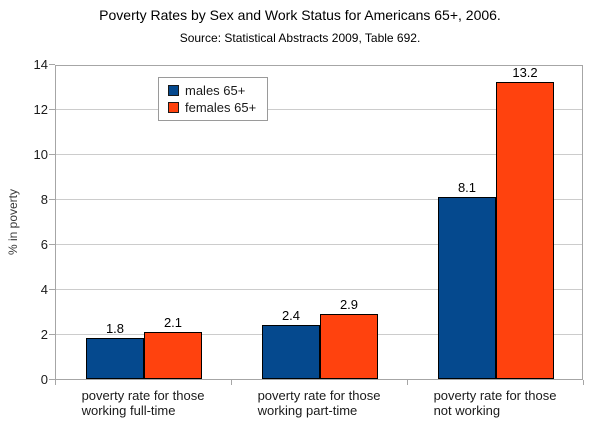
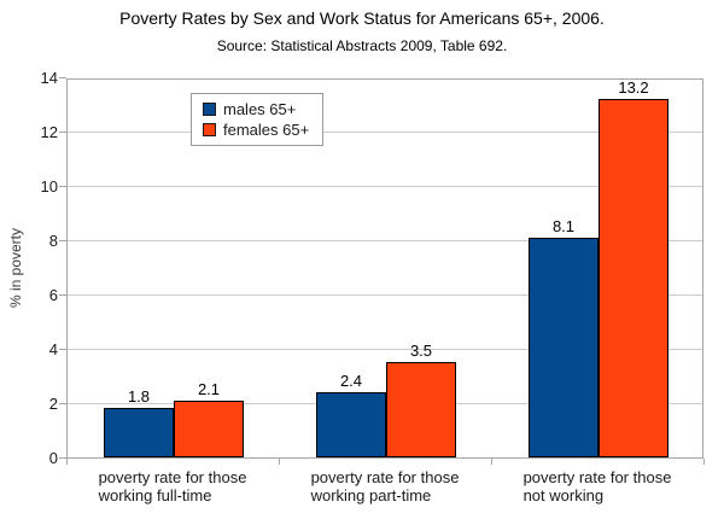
females 65+/poverty rate for those working part-time: 2.9 -> 3.5
